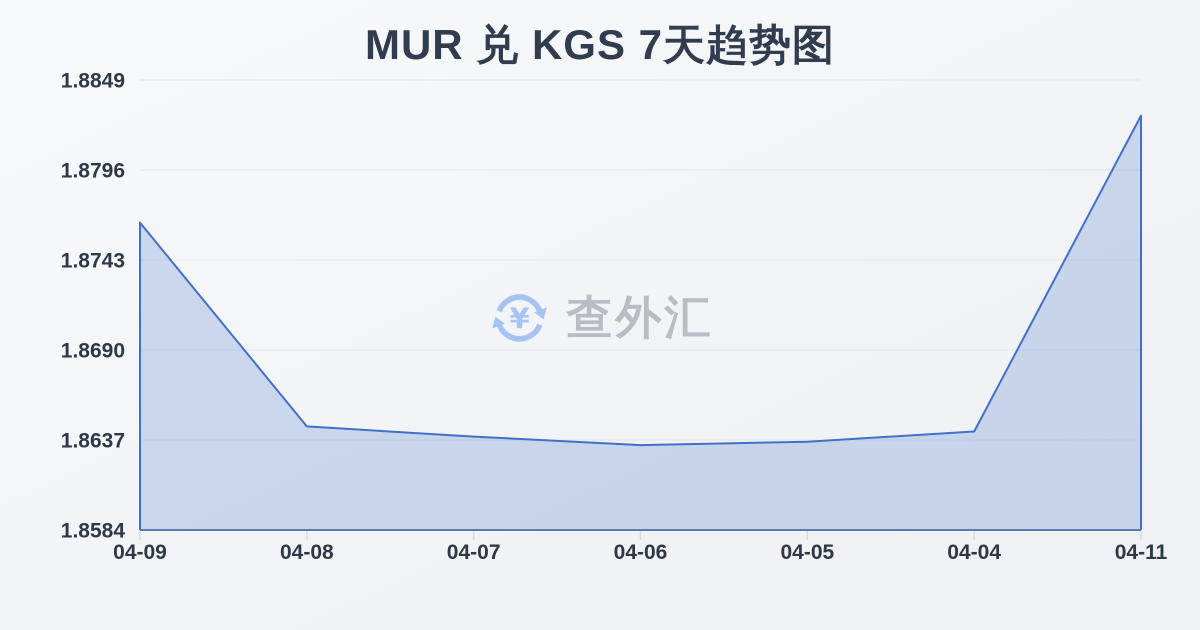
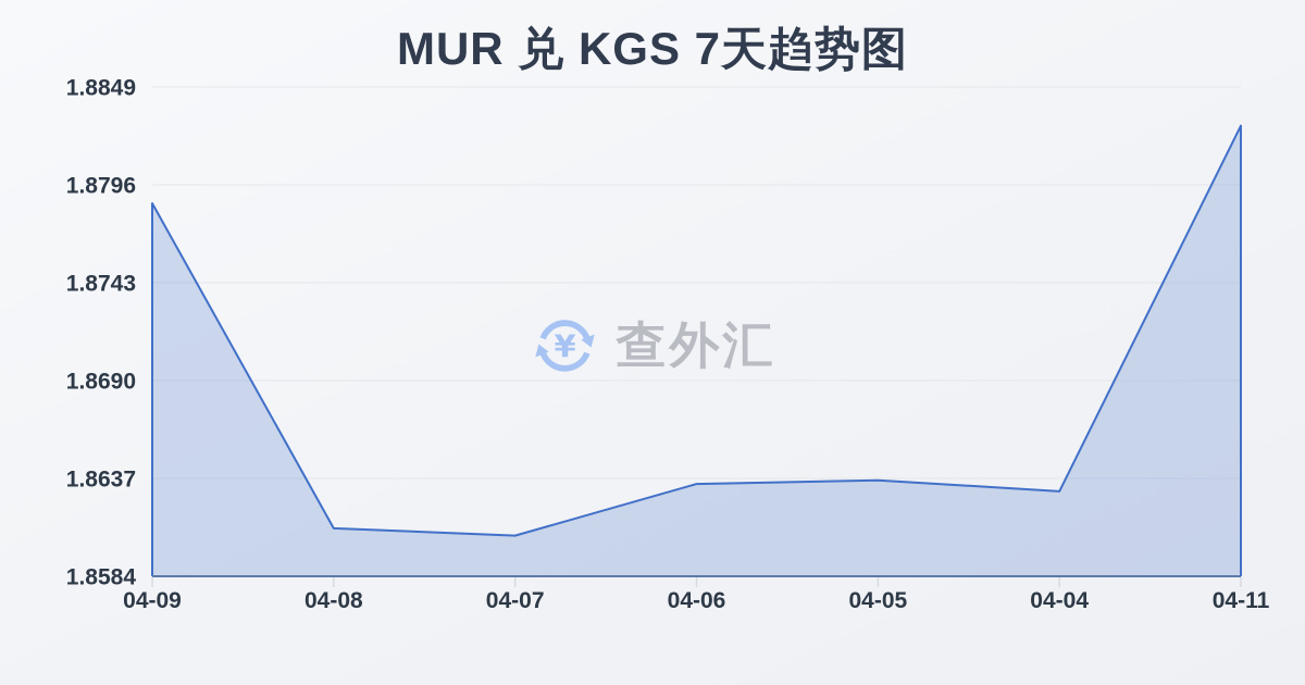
04-09: 1.8765 -> 1.8786
04-08: 1.8645 -> 1.8610
04-07: 1.8639 -> 1.8606
04-04: 1.8642 -> 1.8630
